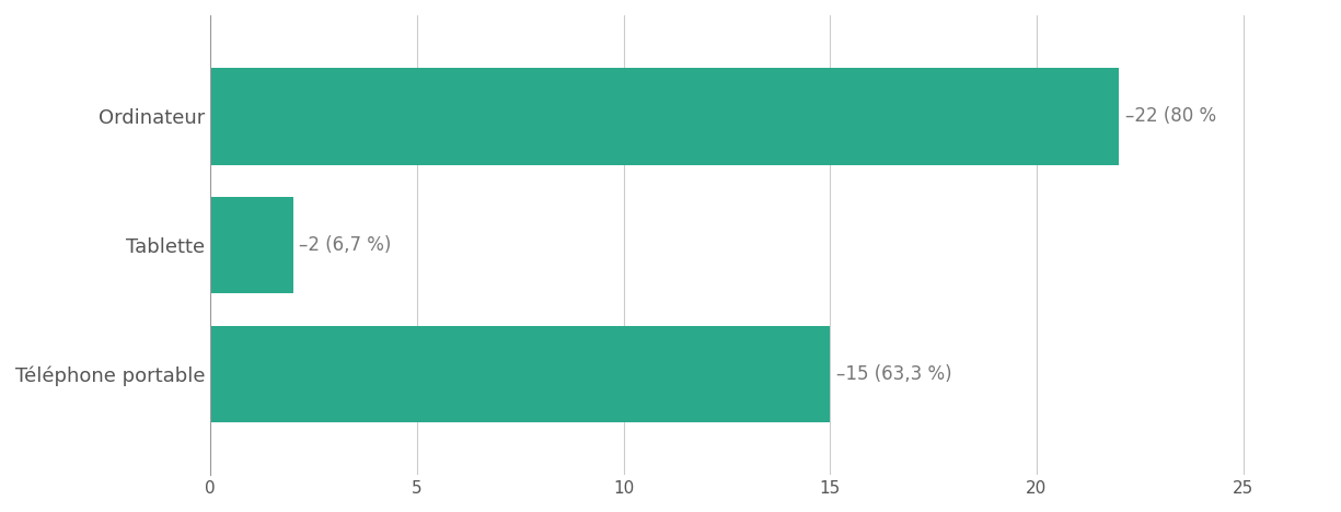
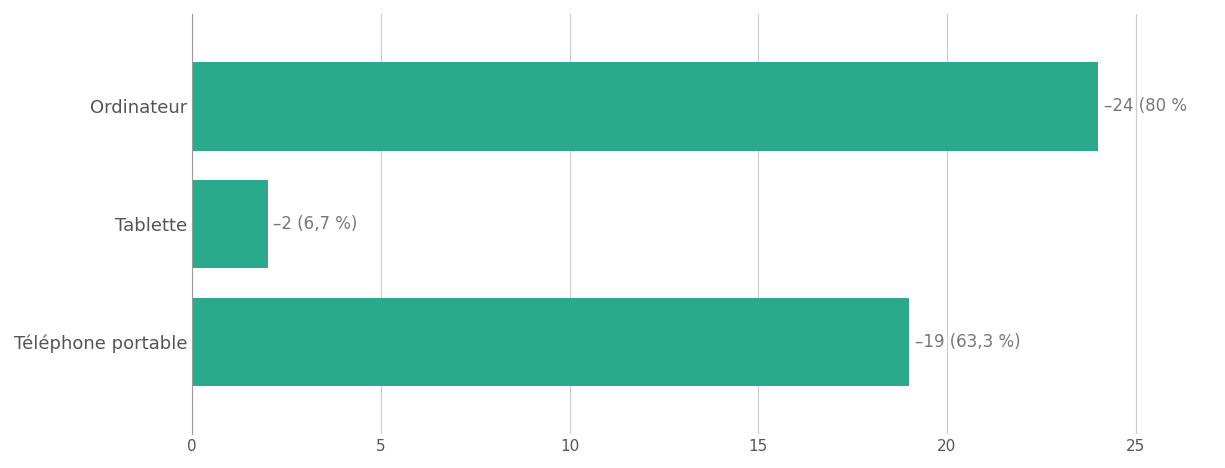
Ordinateur: –22 -> –24
Téléphone portable: –15 -> –19
